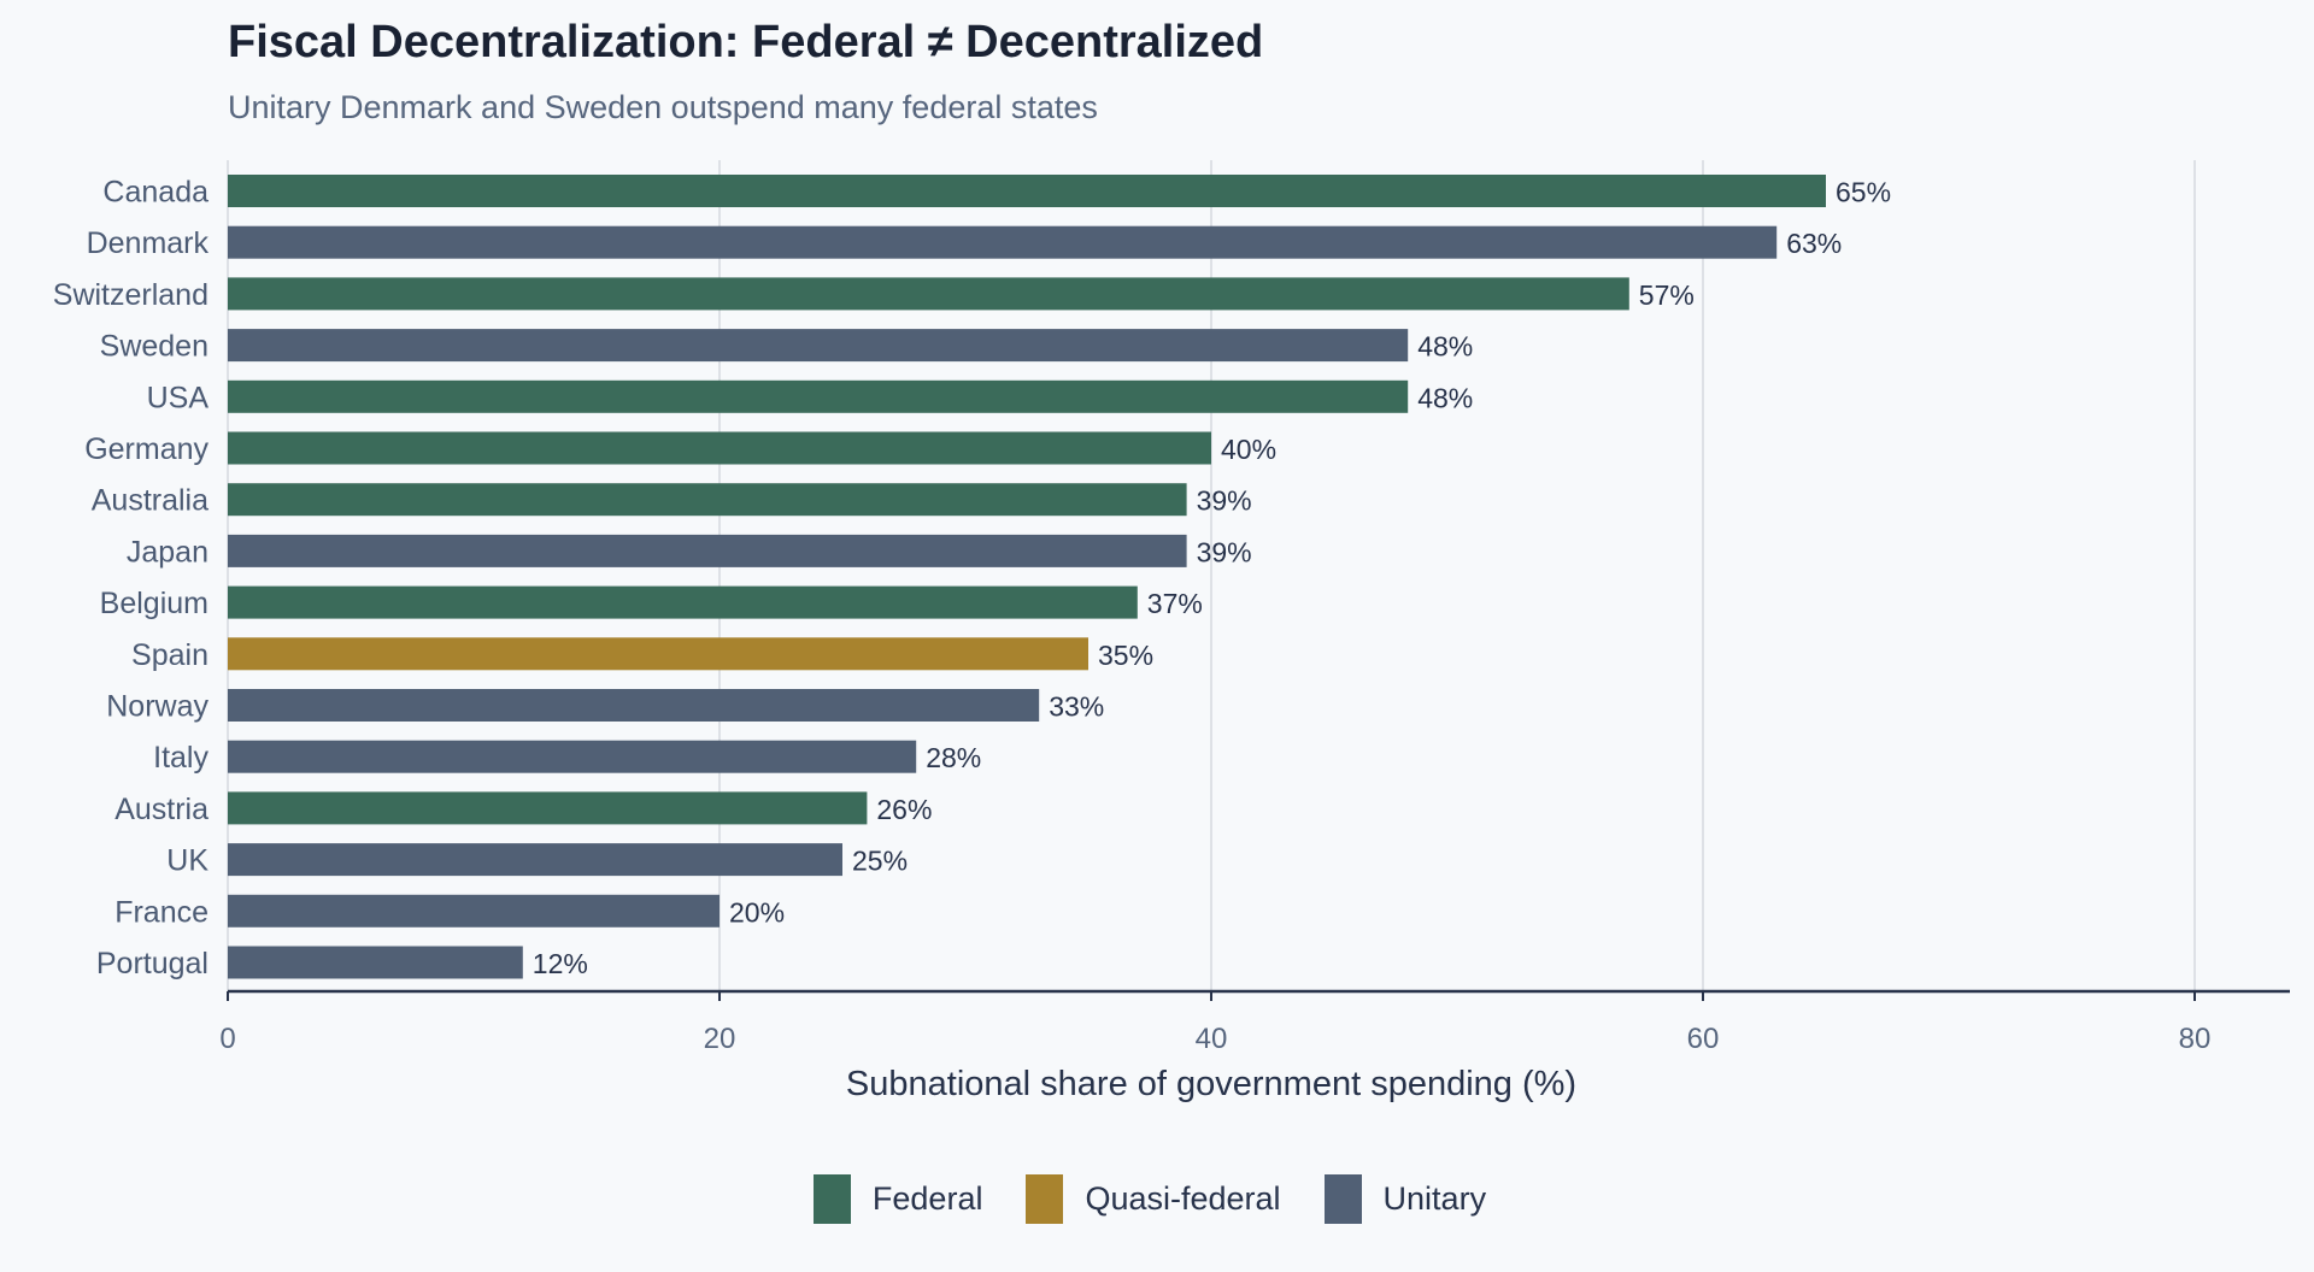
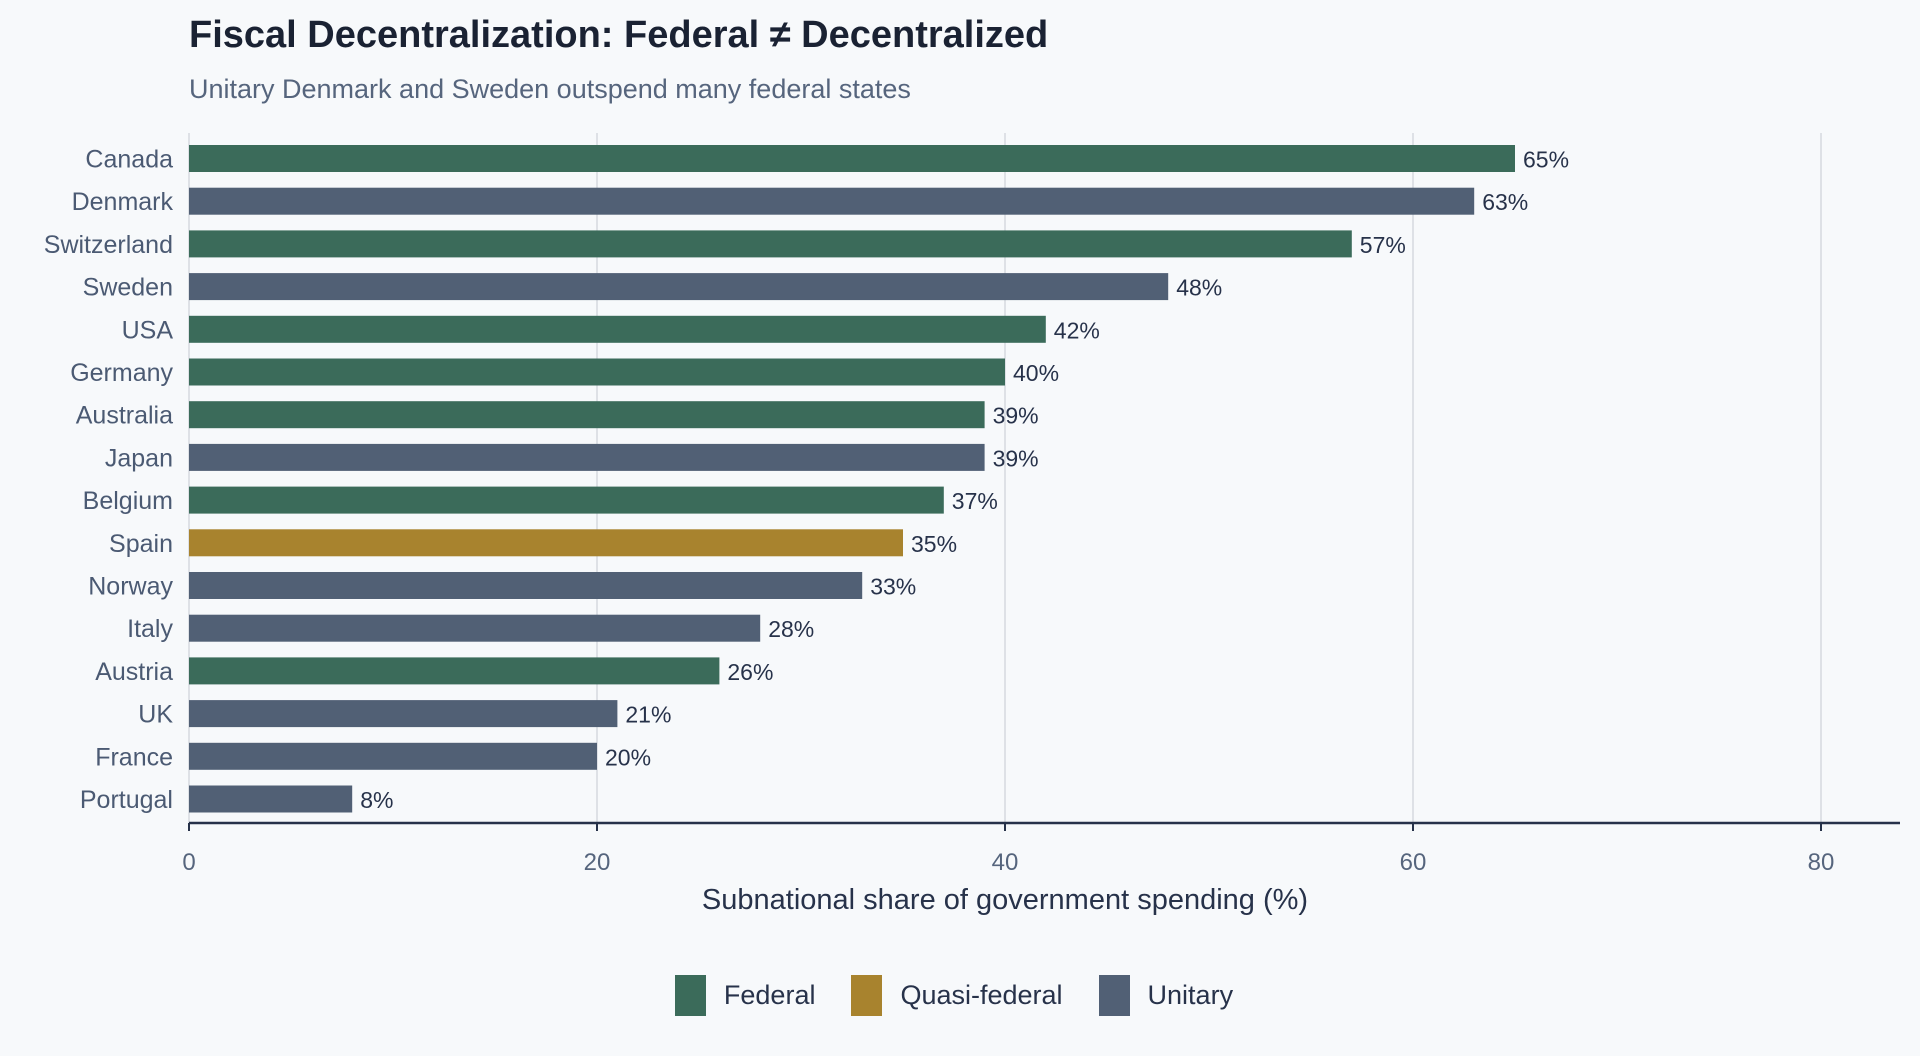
USA: 48% -> 42%
UK: 25% -> 21%
Portugal: 12% -> 8%
